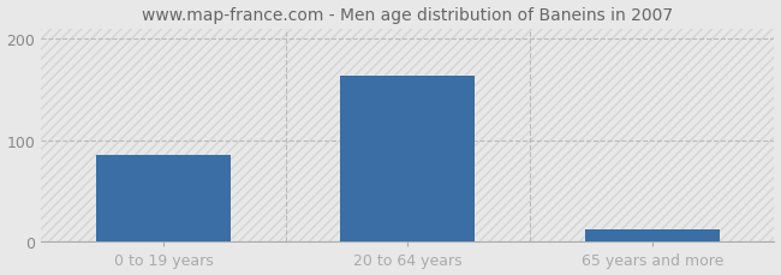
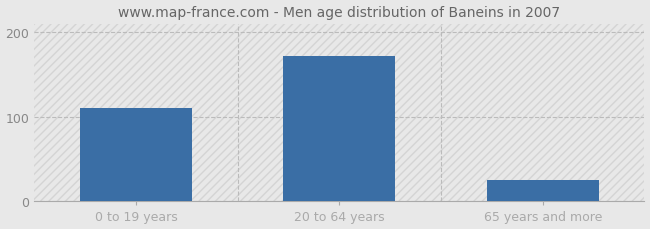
0 to 19 years: 86 -> 110
20 to 64 years: 164 -> 172
65 years and more: 12 -> 25
